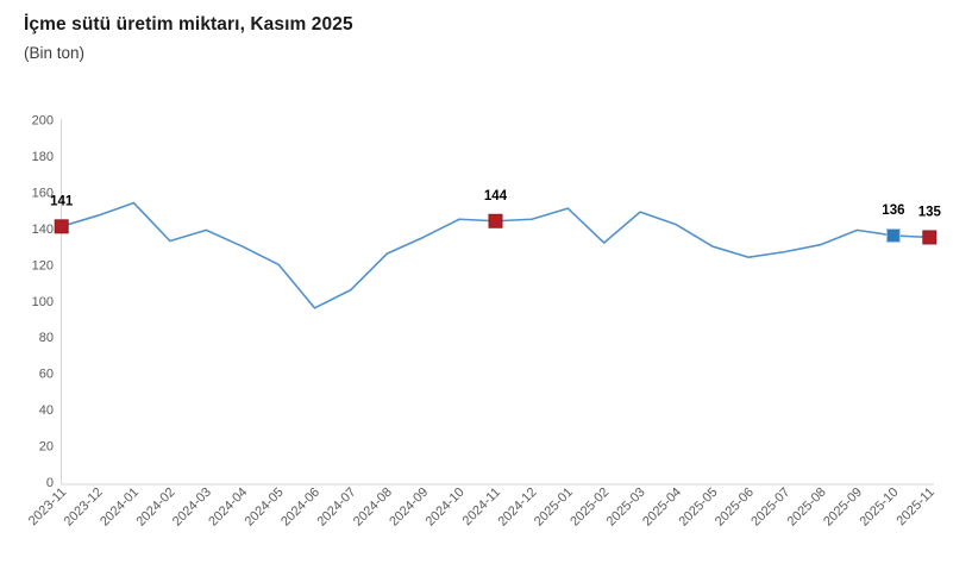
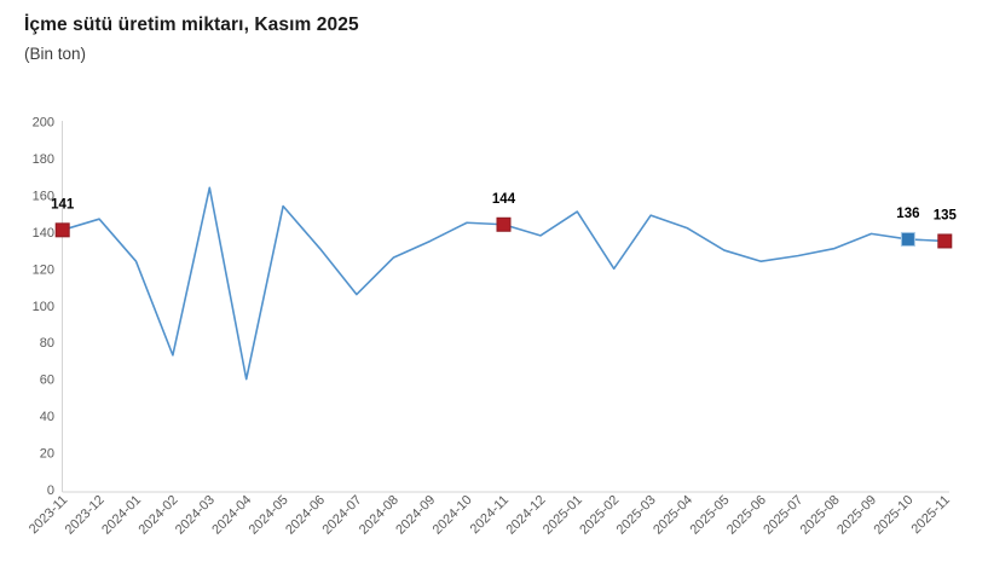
2024-01: 154 -> 124
2024-02: 133 -> 73
2024-03: 139 -> 164
2024-04: 130 -> 60
2024-05: 120 -> 154
2024-06: 96 -> 131
2024-12: 145 -> 138
2025-02: 132 -> 120
